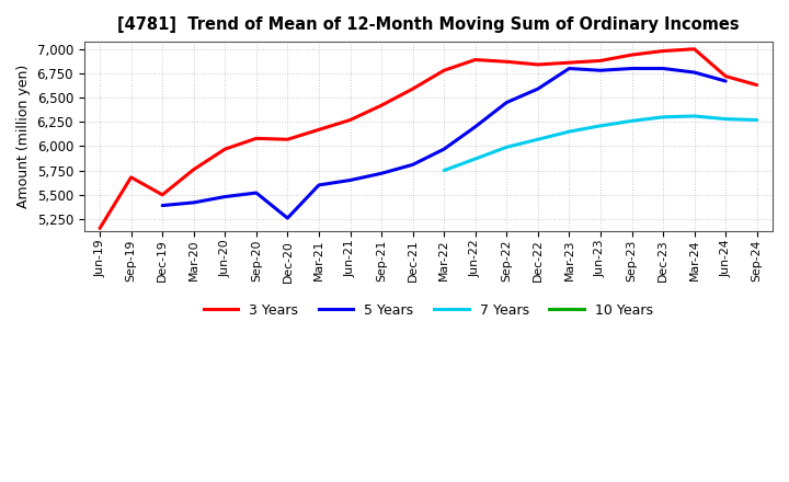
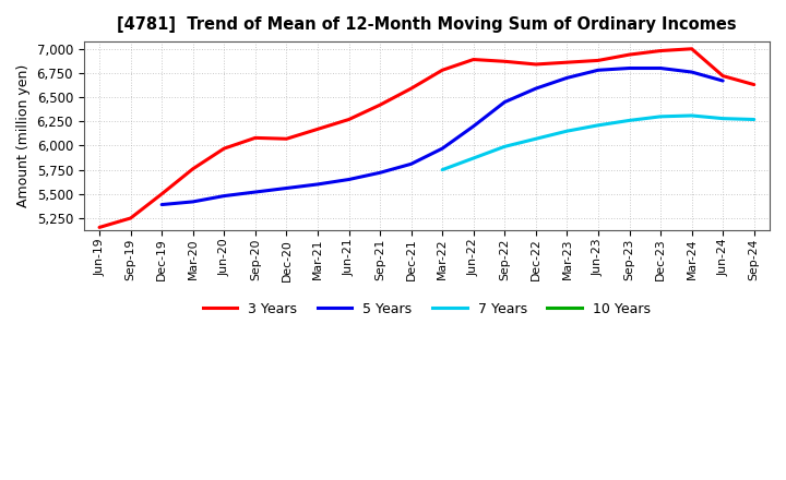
3 Years/Sep-19: 5,680 -> 5,250
5 Years/Dec-20: 5,260 -> 5,560
5 Years/Mar-23: 6,800 -> 6,700
